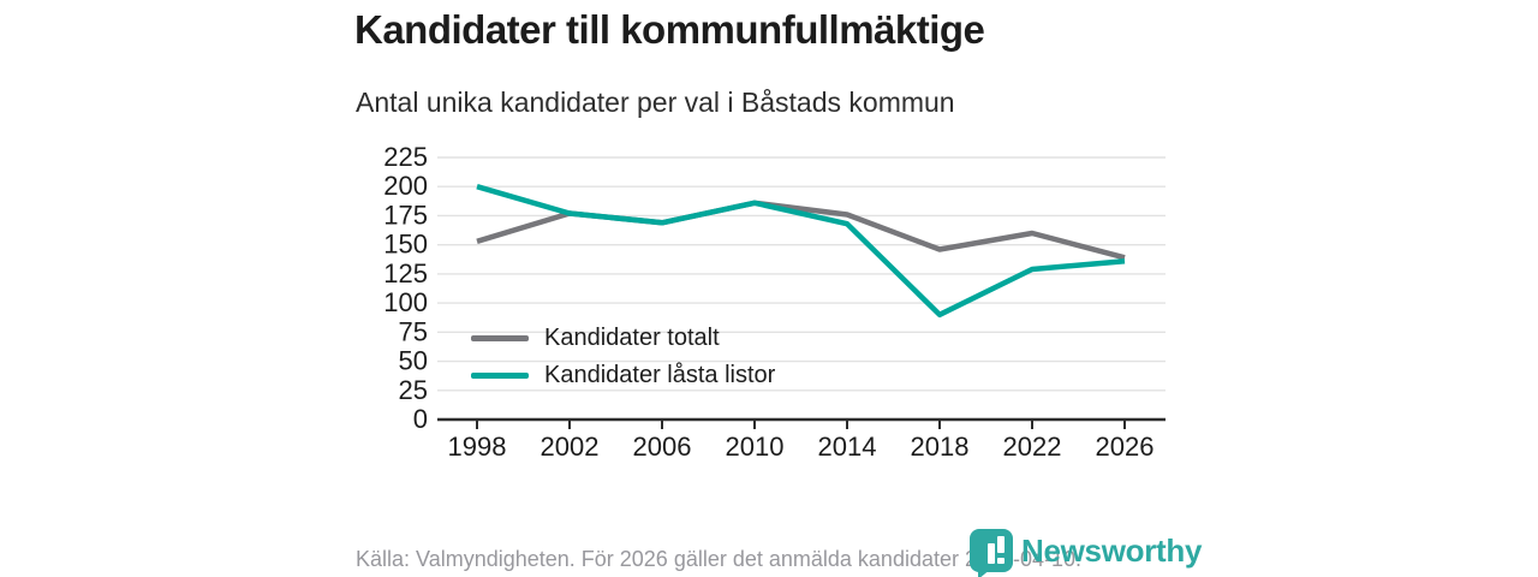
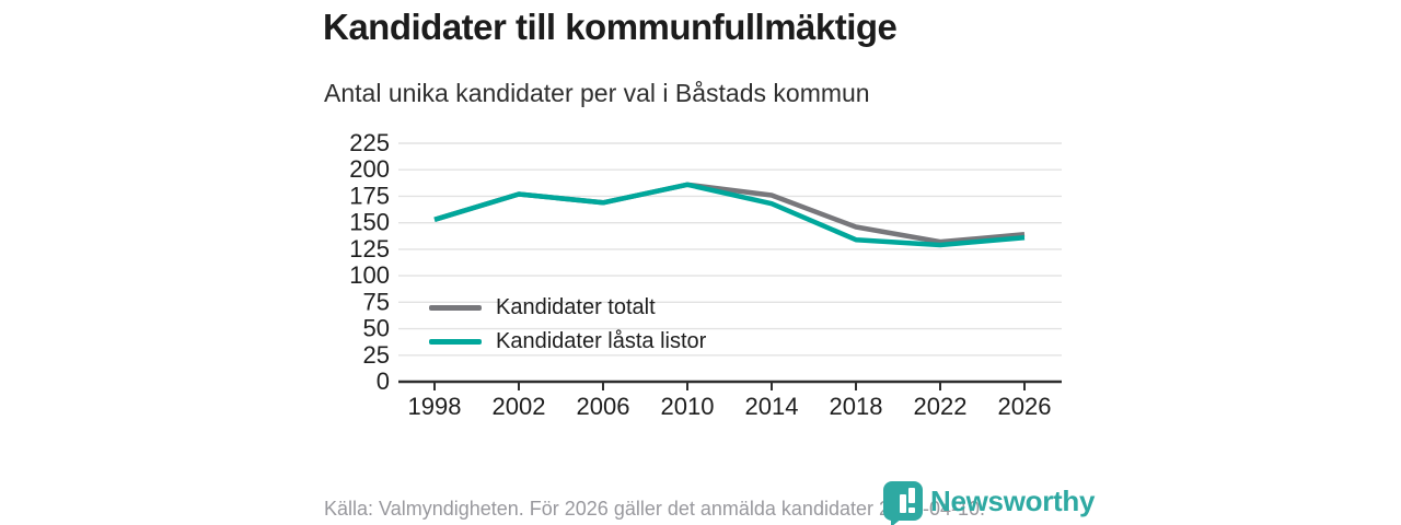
Kandidater låsta listor/1998: 200 -> 150
Kandidater låsta listor/2018: 90 -> 130
Kandidater totalt/2022: 160 -> 130
